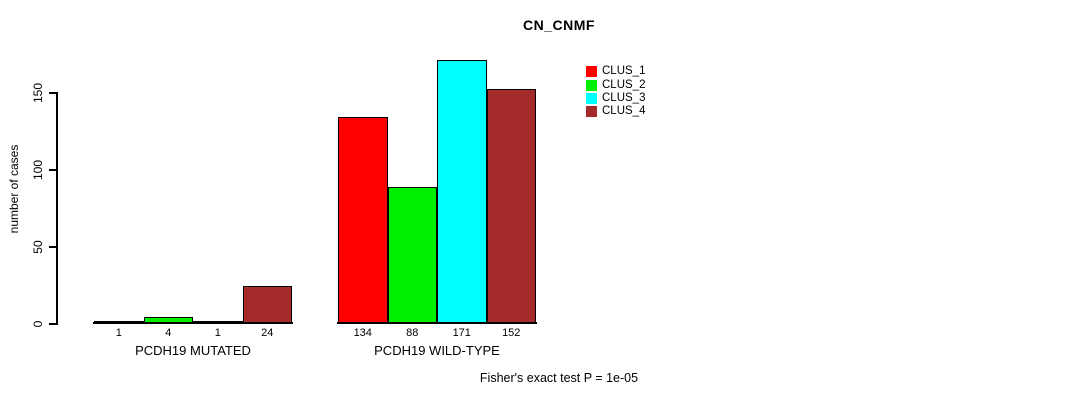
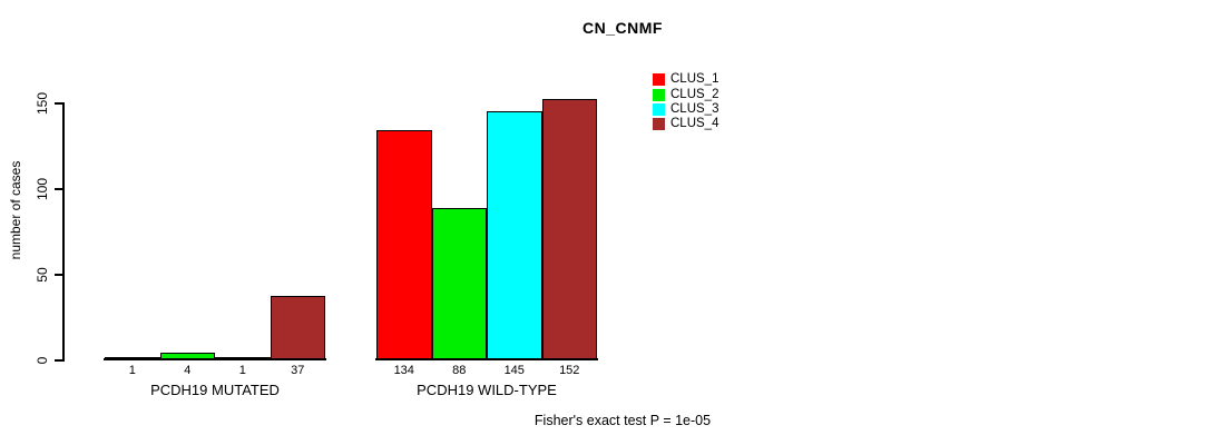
CLUS_4/PCDH19 MUTATED: 24 -> 37
CLUS_3/PCDH19 WILD-TYPE: 171 -> 145
